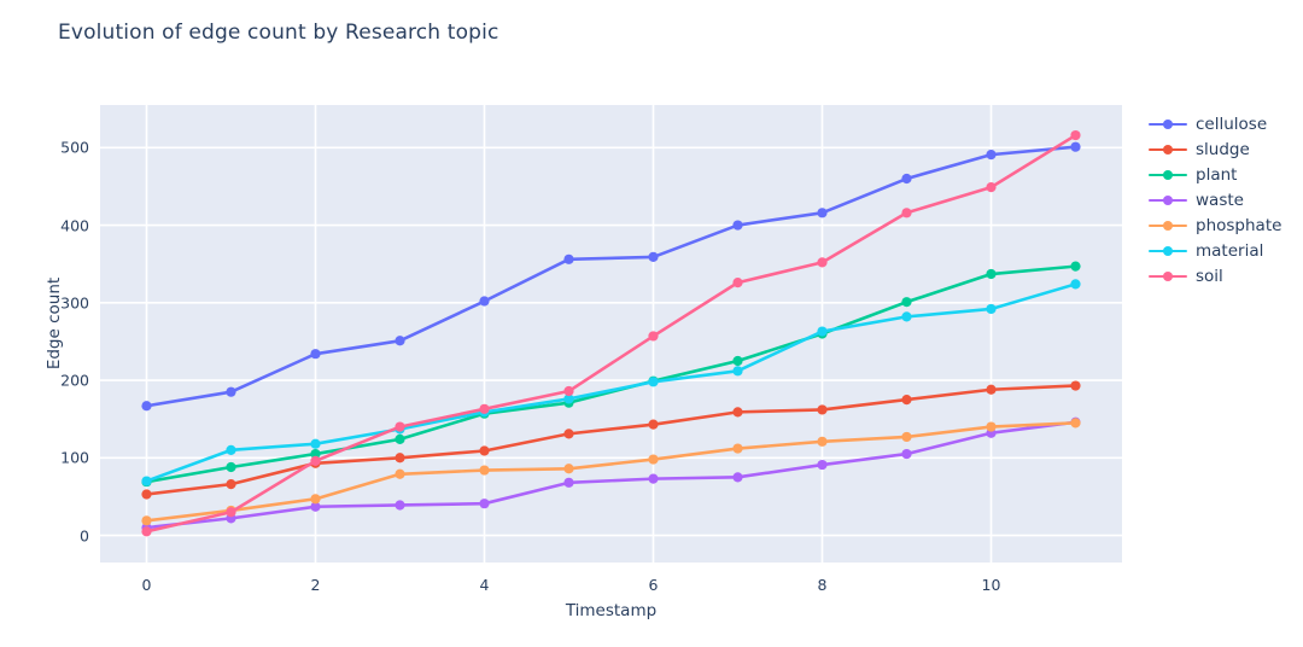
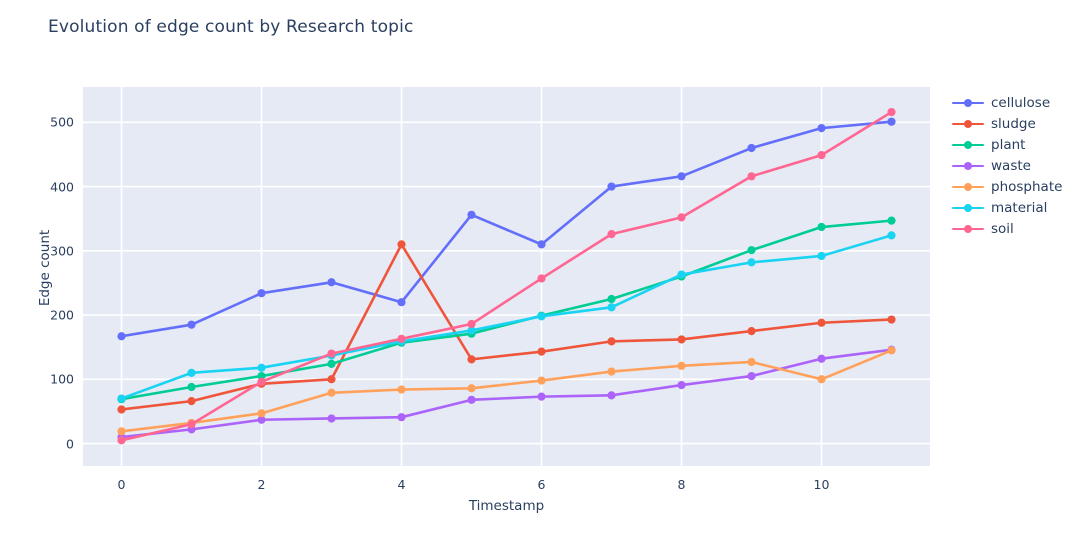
cellulose/4: 300 -> 220
sludge/4: 110 -> 310
cellulose/6: 360 -> 310
phosphate/10: 140 -> 100
